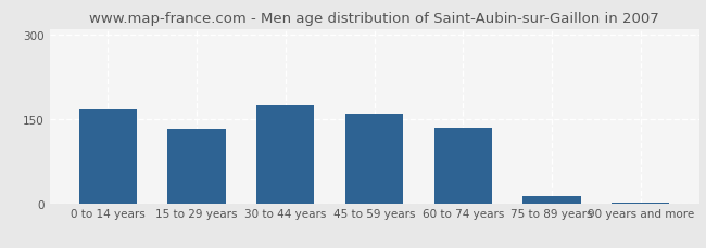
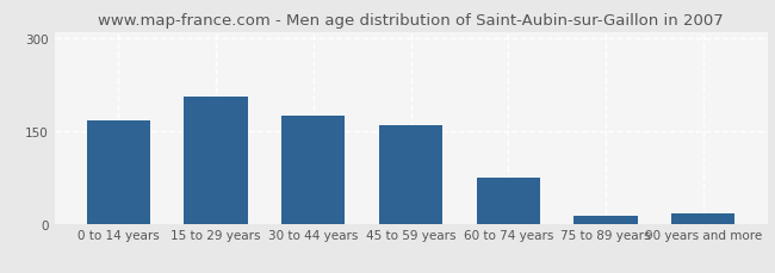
15 to 29 years: 133 -> 206
60 to 74 years: 134 -> 74
90 years and more: 2 -> 16
